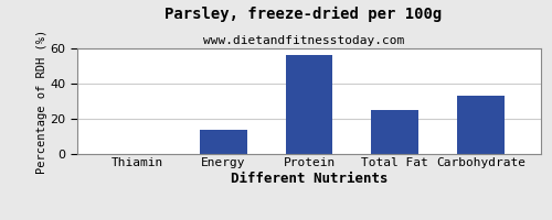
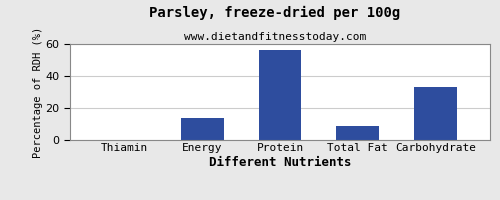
Total Fat: 25 -> 9
